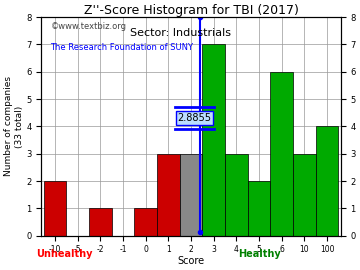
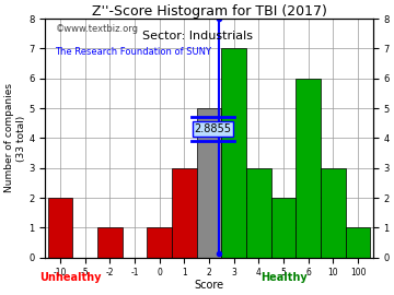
2: 3 -> 5
100: 4 -> 1
